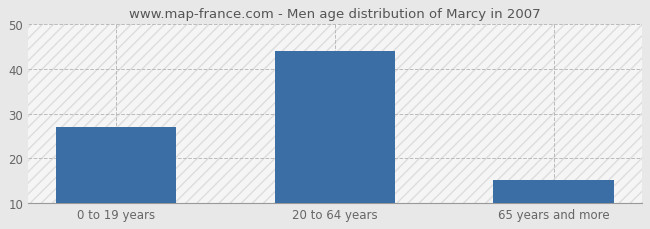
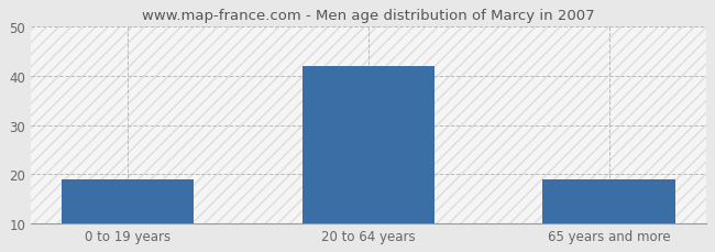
0 to 19 years: 27 -> 19
20 to 64 years: 44 -> 42
65 years and more: 15 -> 19
